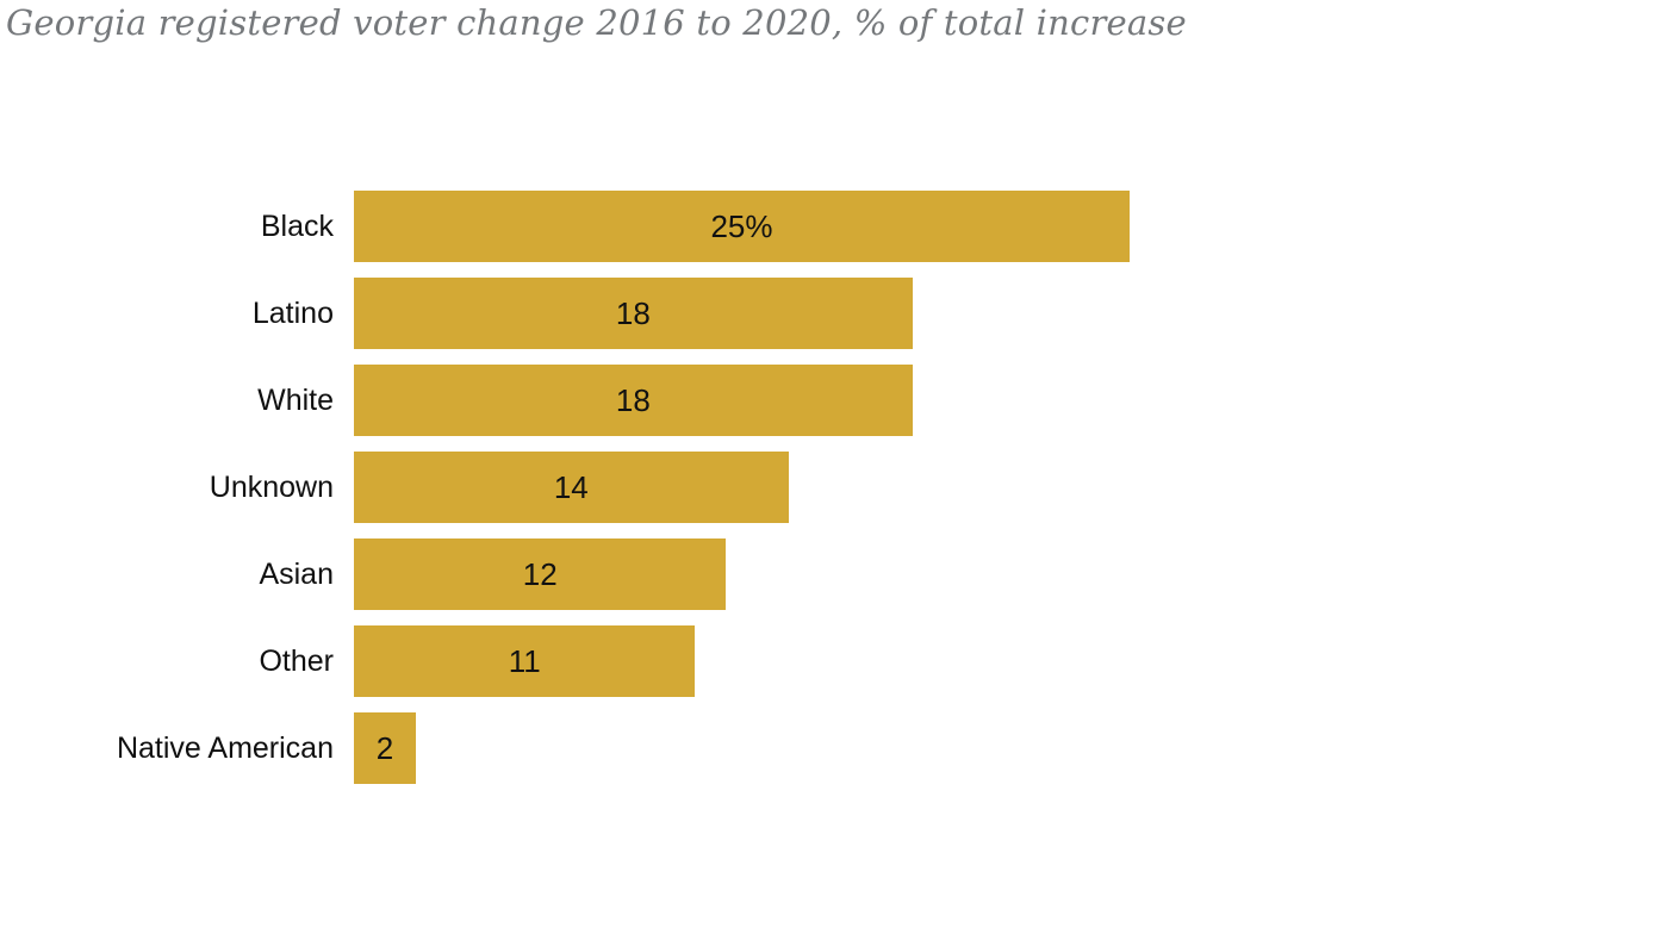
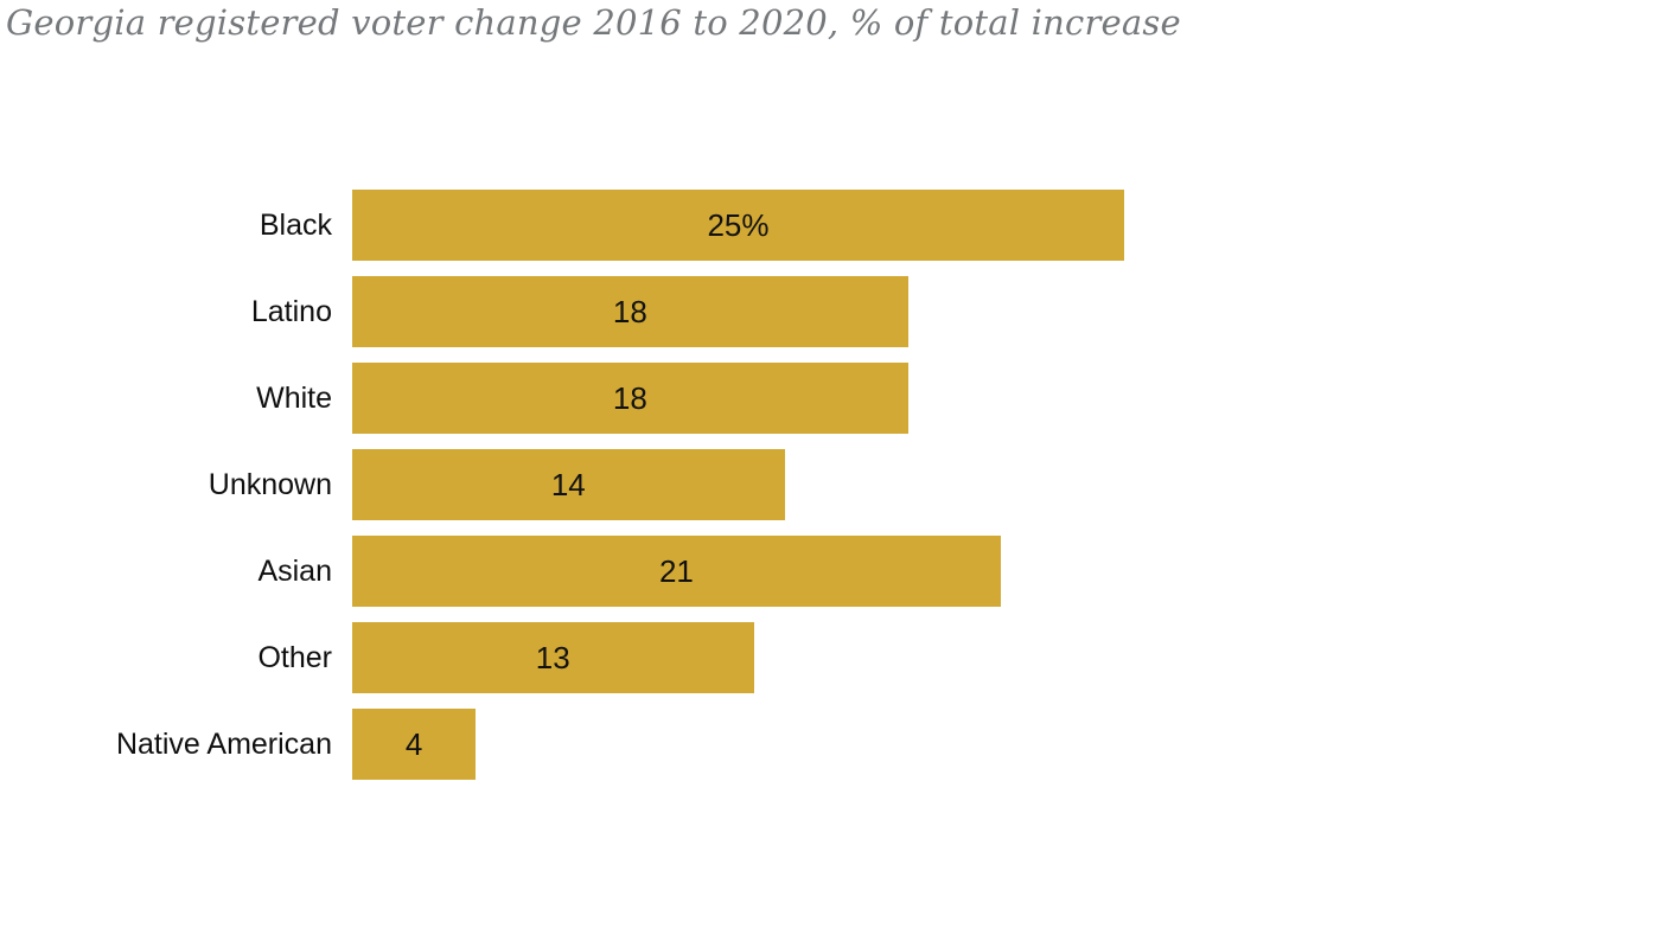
Asian: 12 -> 21
Other: 11 -> 13
Native American: 2 -> 4
